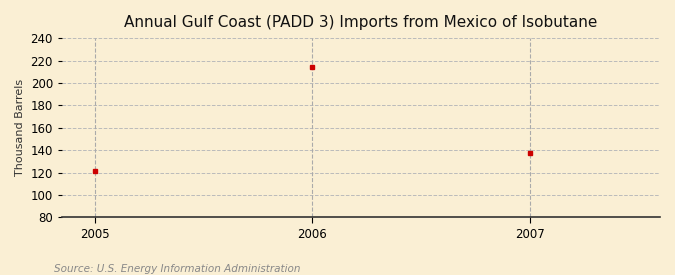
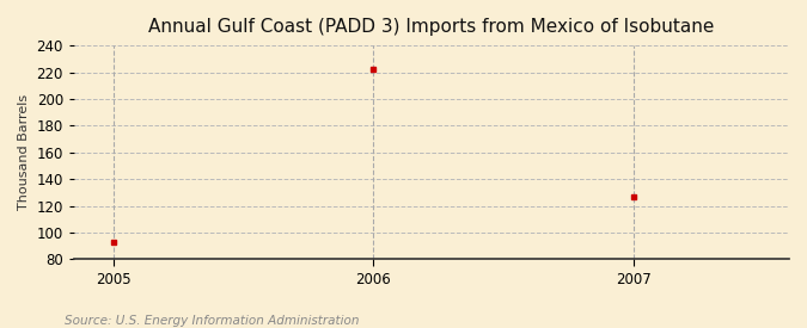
2005: 121 -> 93
2006: 214 -> 222
2007: 137 -> 127
